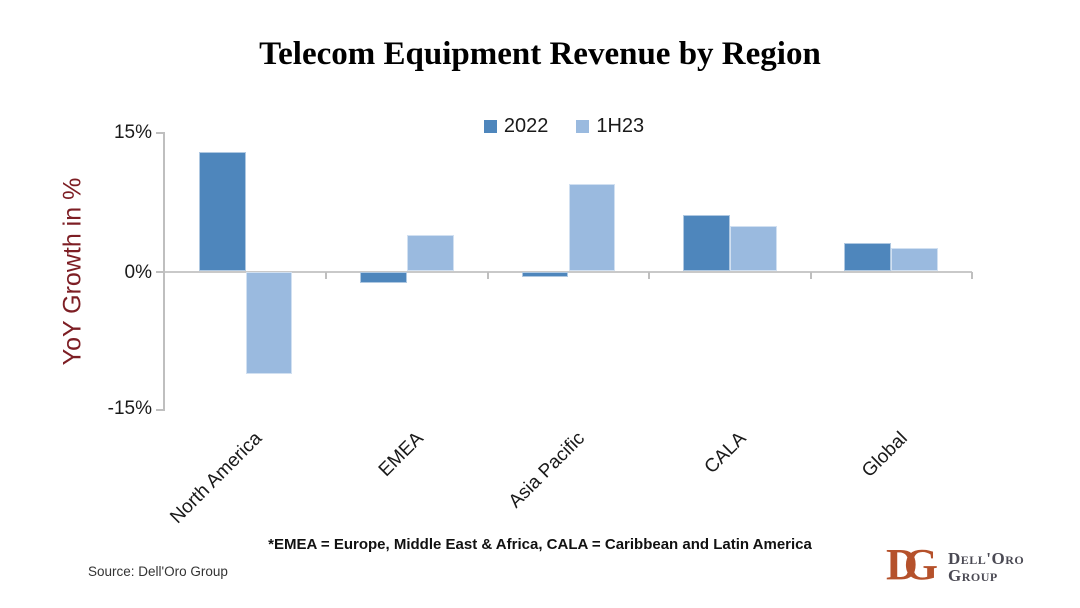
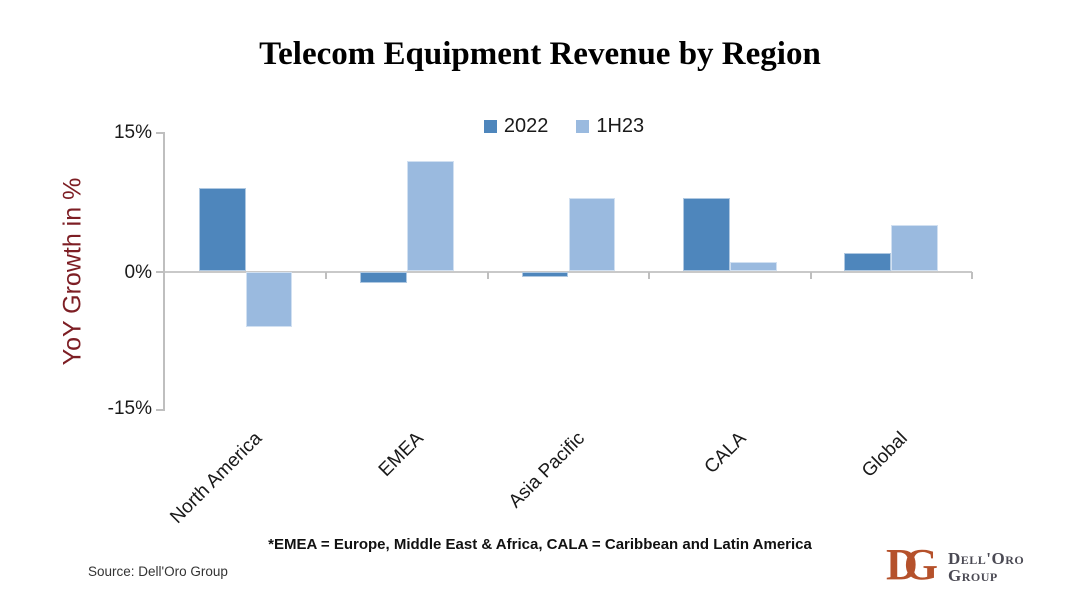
2022/North America: 13% -> 9%
1H23/North America: -11% -> -6%
1H23/EMEA: 4% -> 12%
1H23/Asia Pacific: 10% -> 8%
2022/CALA: 6% -> 8%
1H23/CALA: 5% -> 1%
2022/Global: 3% -> 2%
1H23/Global: 2% -> 5%
